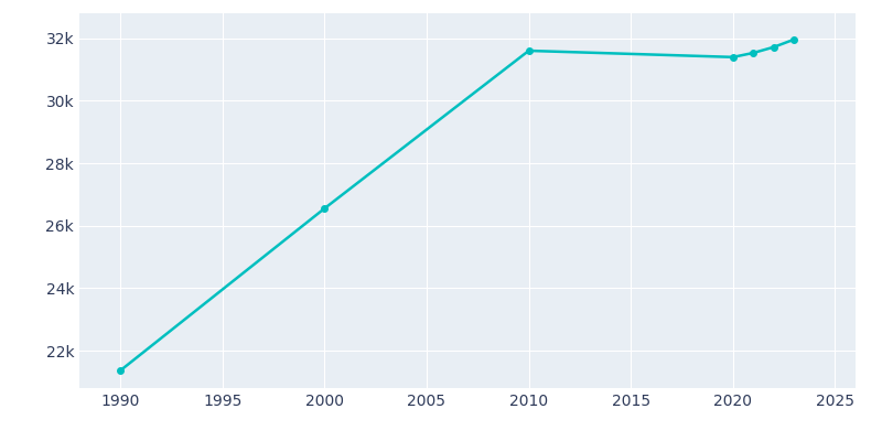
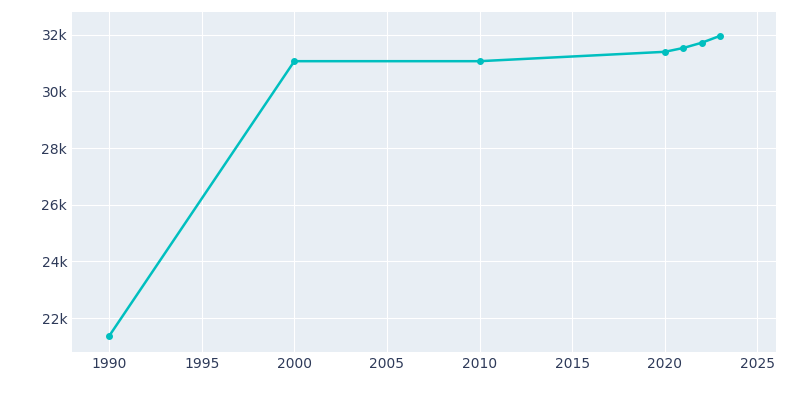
2000: 26.55k -> 31.06k
2010: 31.60k -> 31.06k
